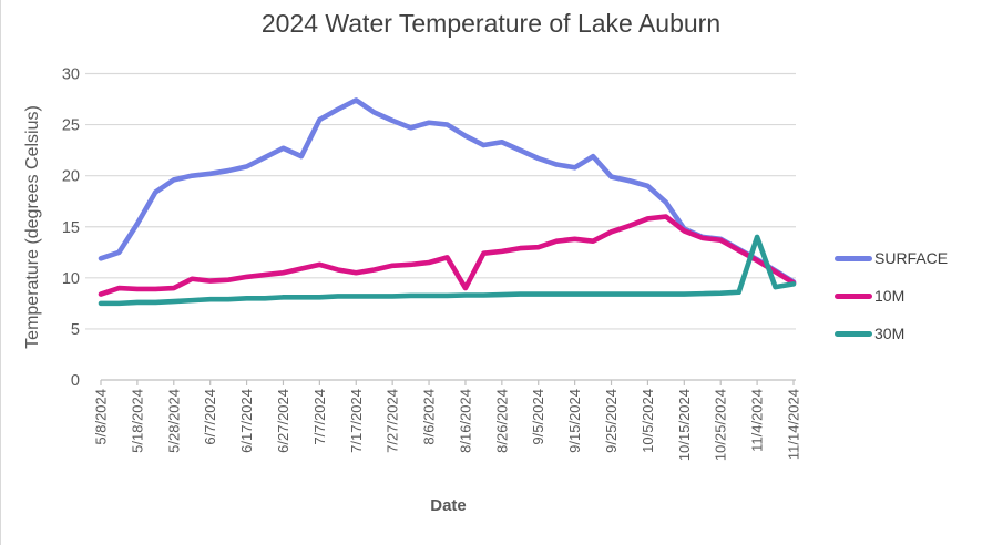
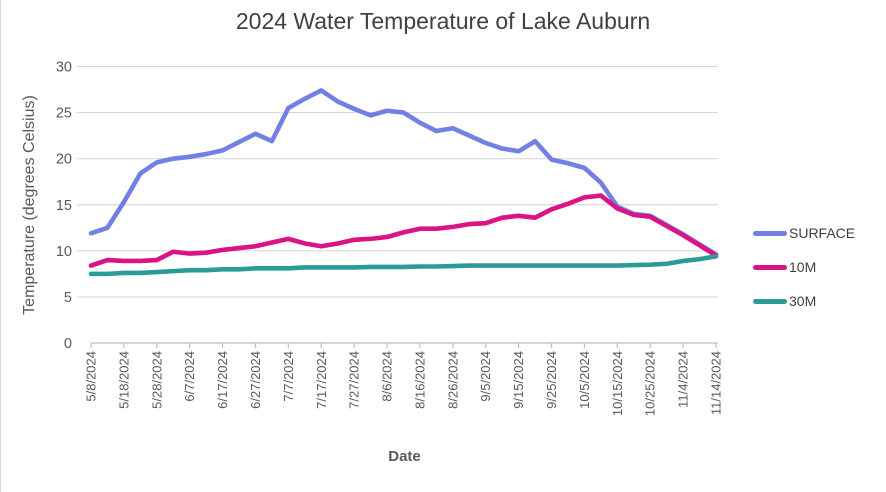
10M/8/16/2024: 9 -> 12
30M/11/4/2024: 14 -> 9
